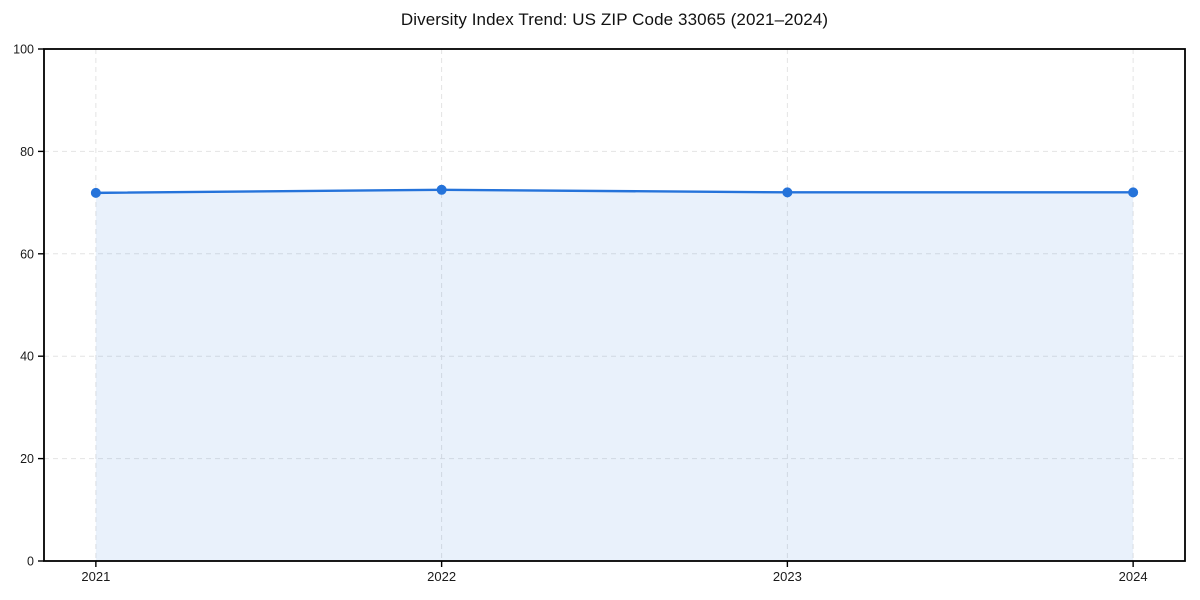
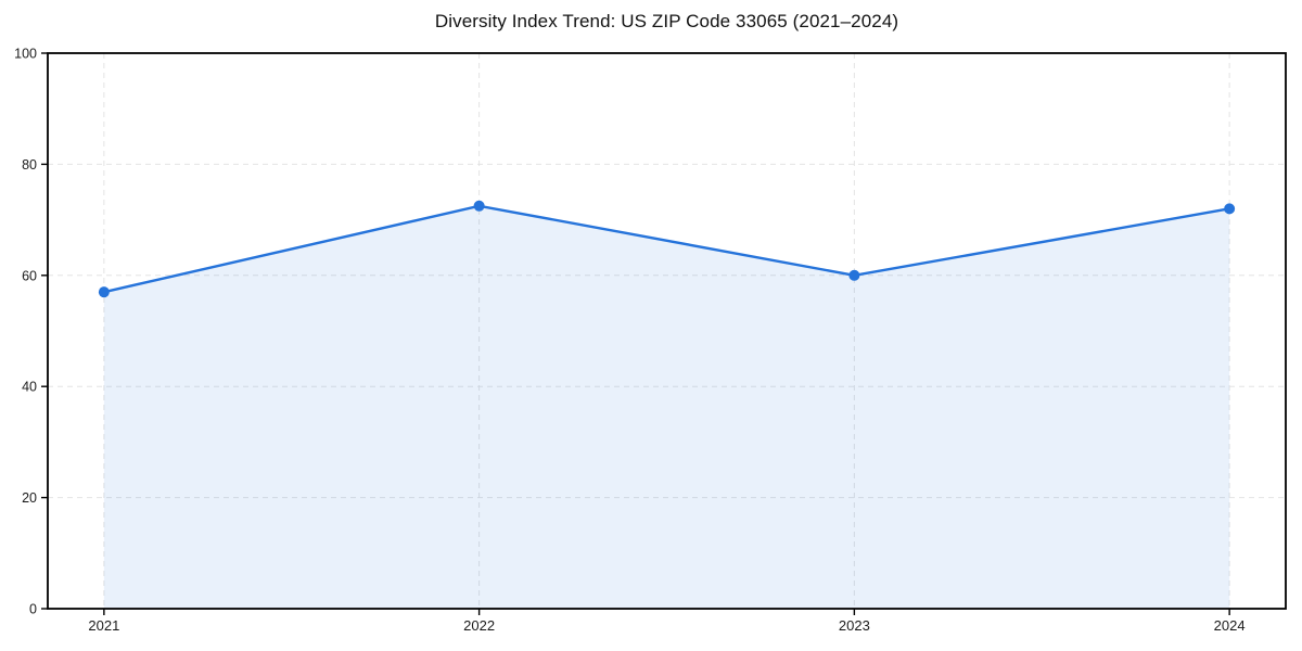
2021: 72 -> 57
2023: 72 -> 60
